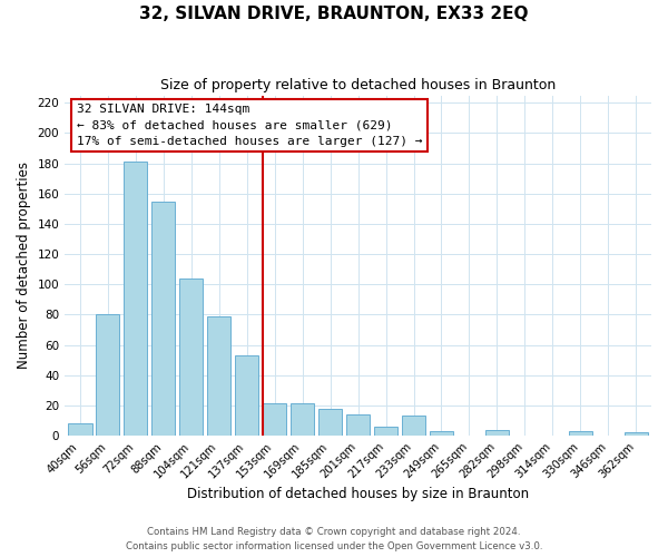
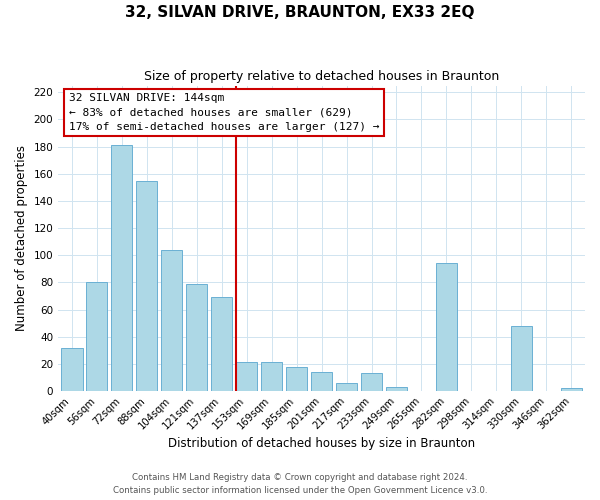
40sqm: 8 -> 32
137sqm: 53 -> 69
282sqm: 4 -> 94
330sqm: 3 -> 48
